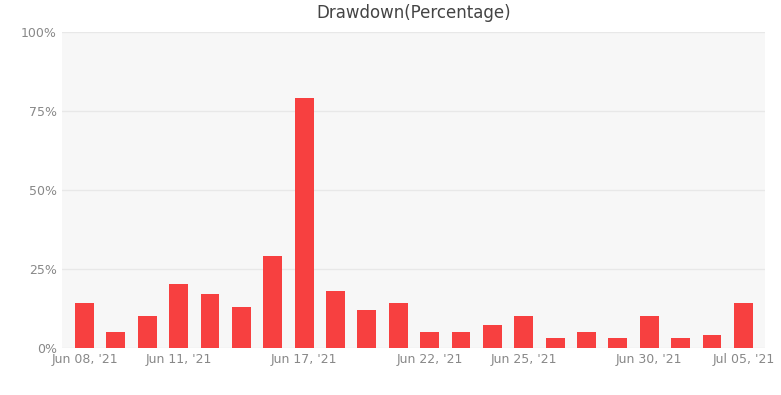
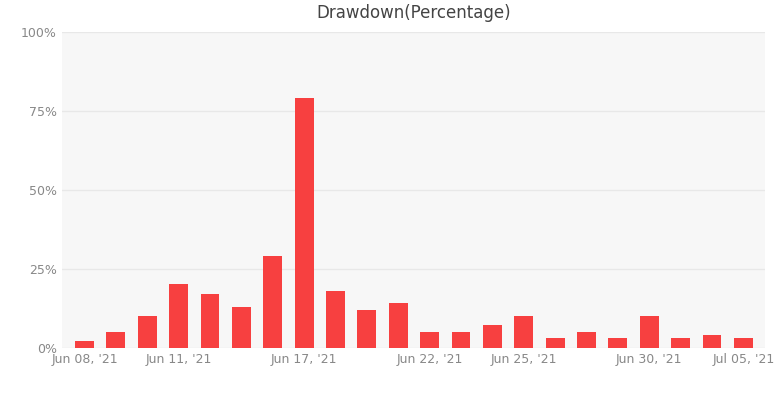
Jun 08, '21: 14% -> 2%
Jul 05, '21: 14% -> 3%
